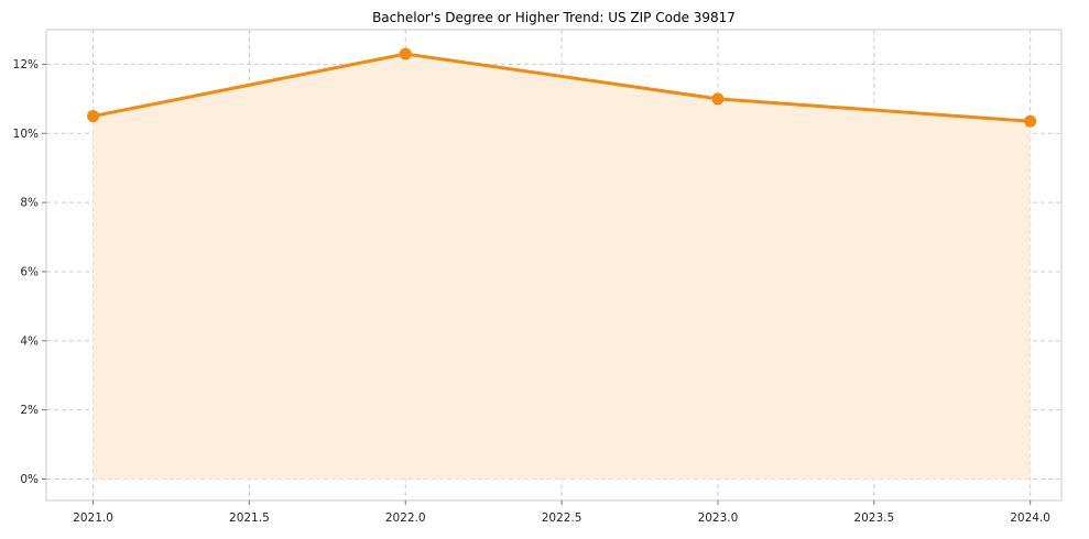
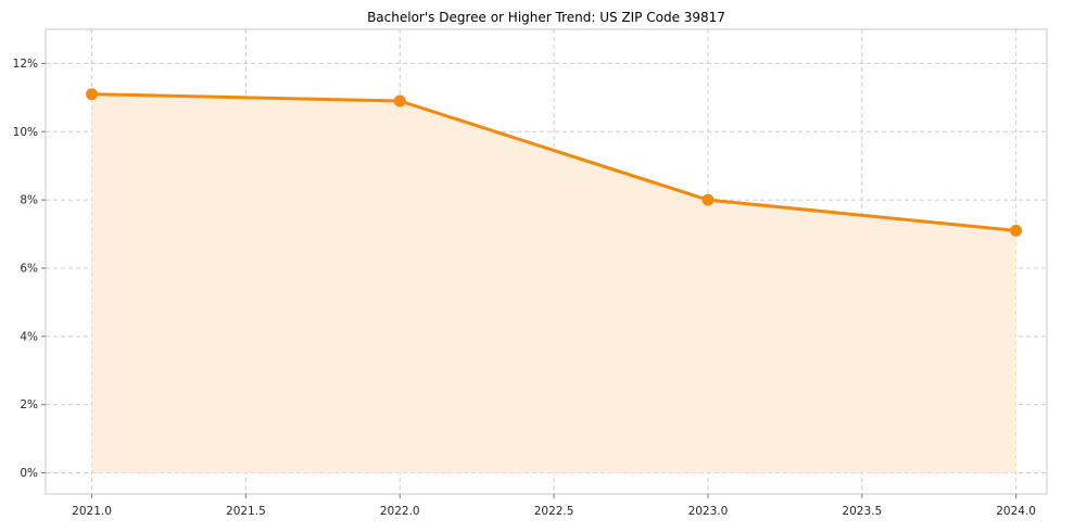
2021.0: 10.5% -> 11.1%
2022.0: 12.3% -> 10.9%
2023.0: 11.0% -> 8.0%
2024.0: 10.3% -> 7.1%
